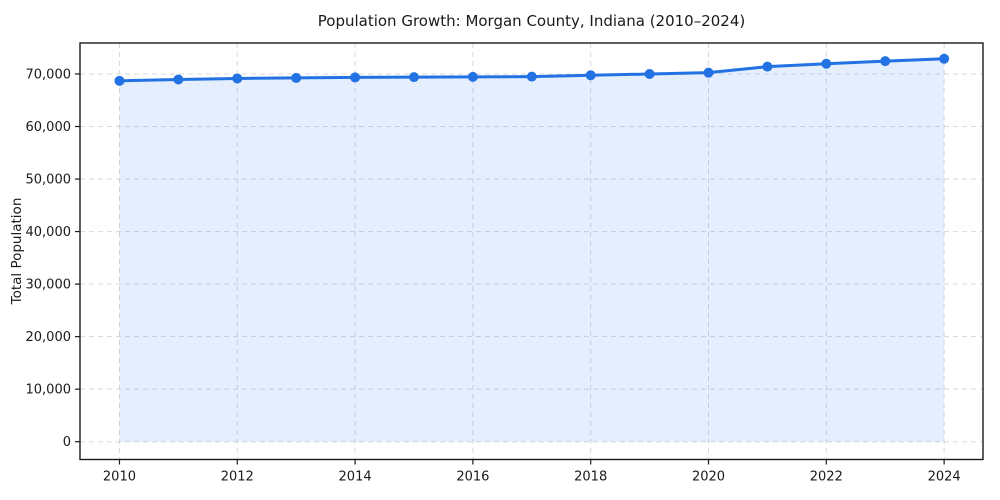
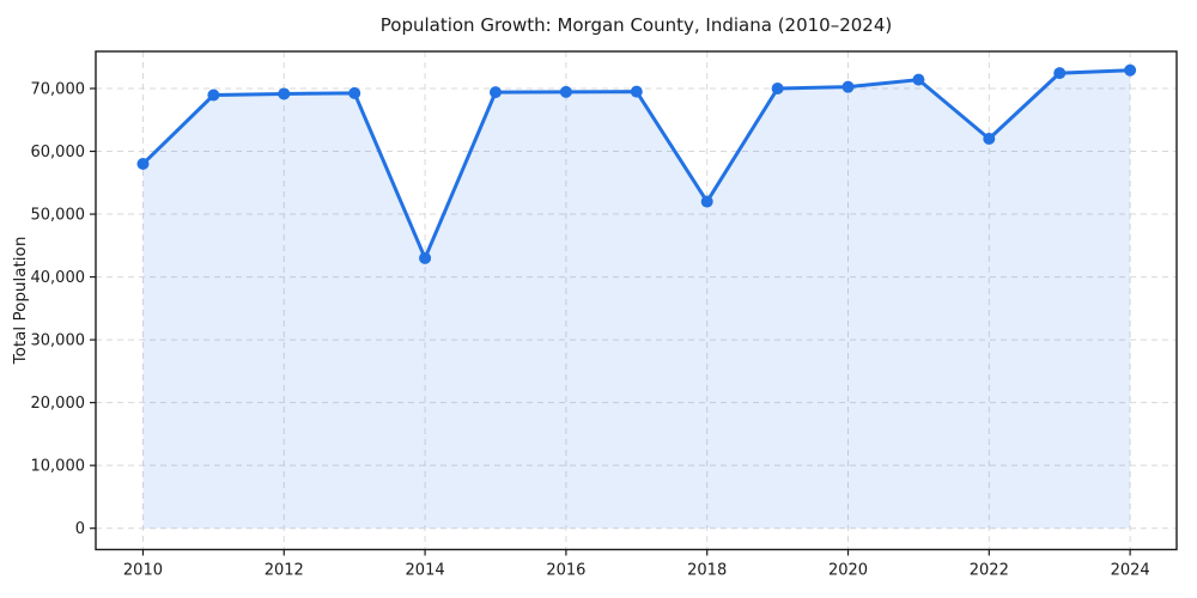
2010: 69000 -> 58000
2014: 69000 -> 43000
2018: 70000 -> 52000
2022: 72000 -> 62000
